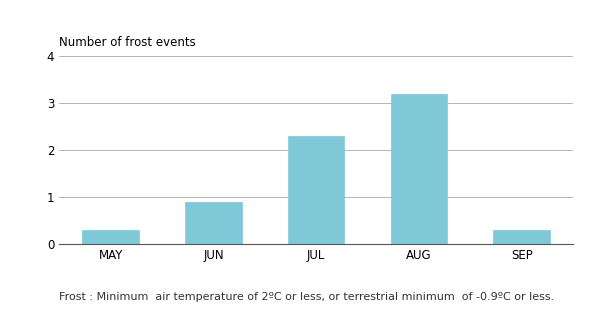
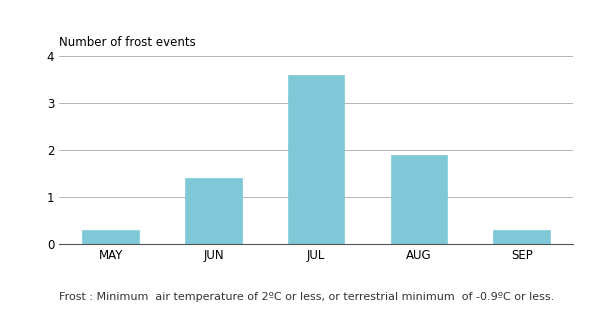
JUN: 0.9 -> 1.4
JUL: 2.3 -> 3.6
AUG: 3.2 -> 1.9
